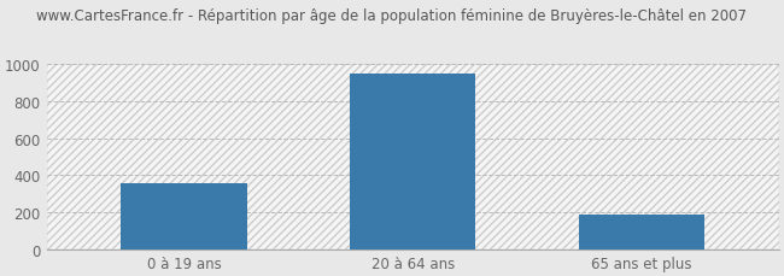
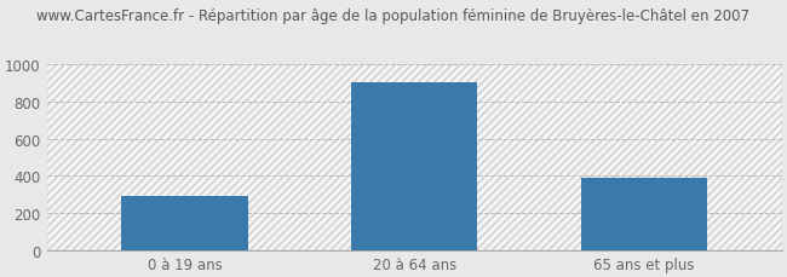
0 à 19 ans: 360 -> 290
20 à 64 ans: 940 -> 900
65 ans et plus: 190 -> 390
